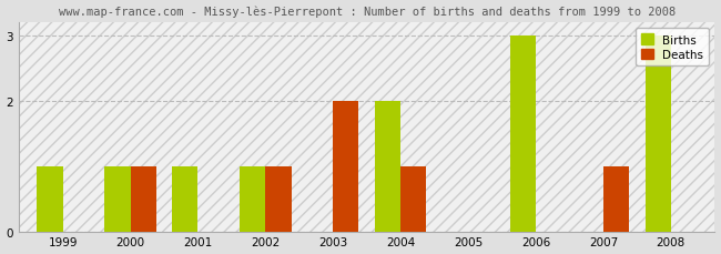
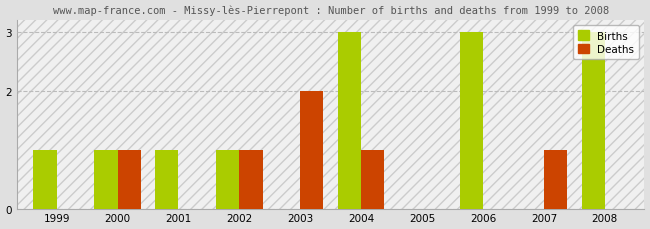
Births/2004: 2 -> 3
